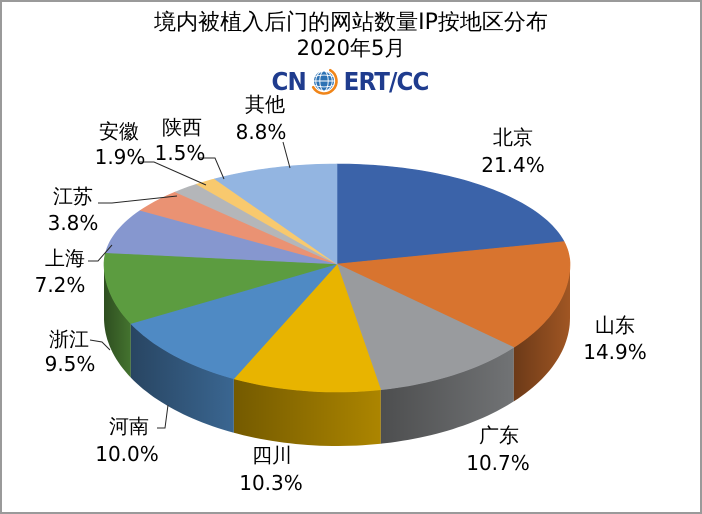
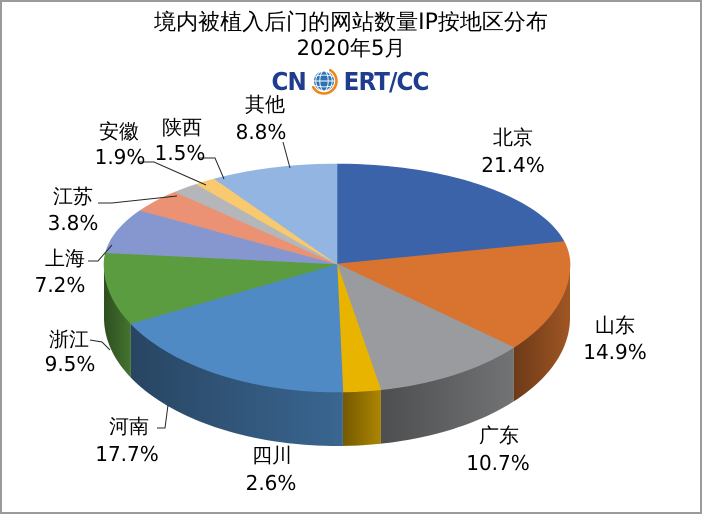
四川: 10.3% -> 2.6%
河南: 10.0% -> 17.7%
